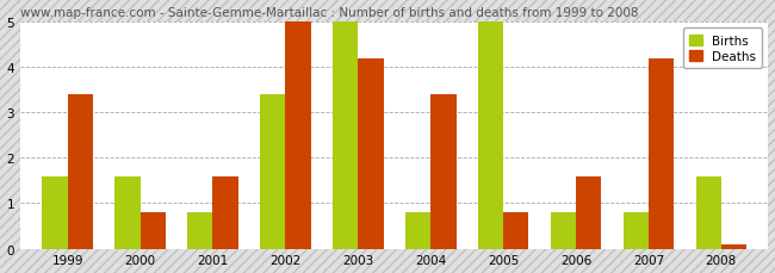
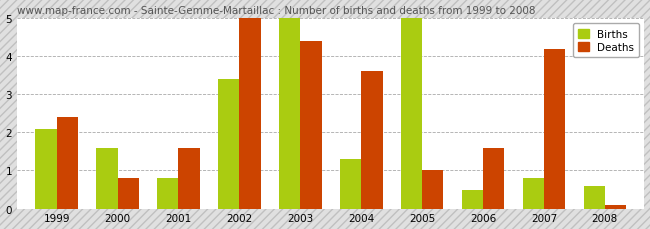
Births/1999: 1.6 -> 2.1
Deaths/1999: 3.4 -> 2.4
Deaths/2003: 4.2 -> 4.4
Births/2004: 0.8 -> 1.3
Deaths/2004: 3.4 -> 3.6
Deaths/2005: 0.8 -> 1.0
Births/2006: 0.8 -> 0.5
Births/2008: 1.6 -> 0.6
